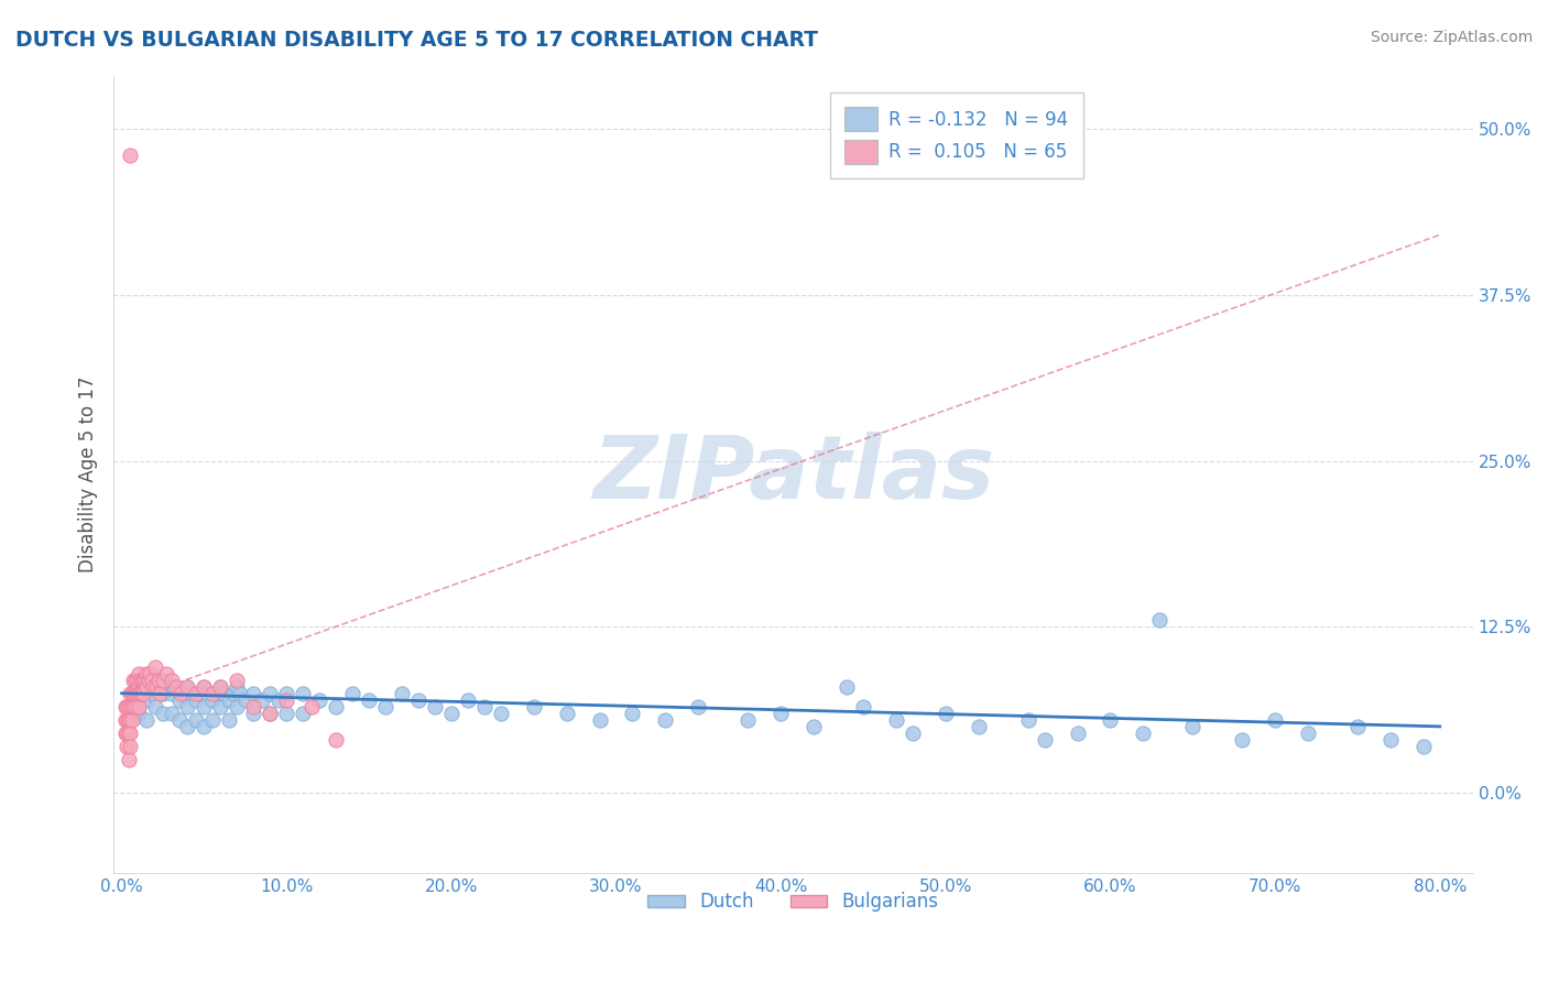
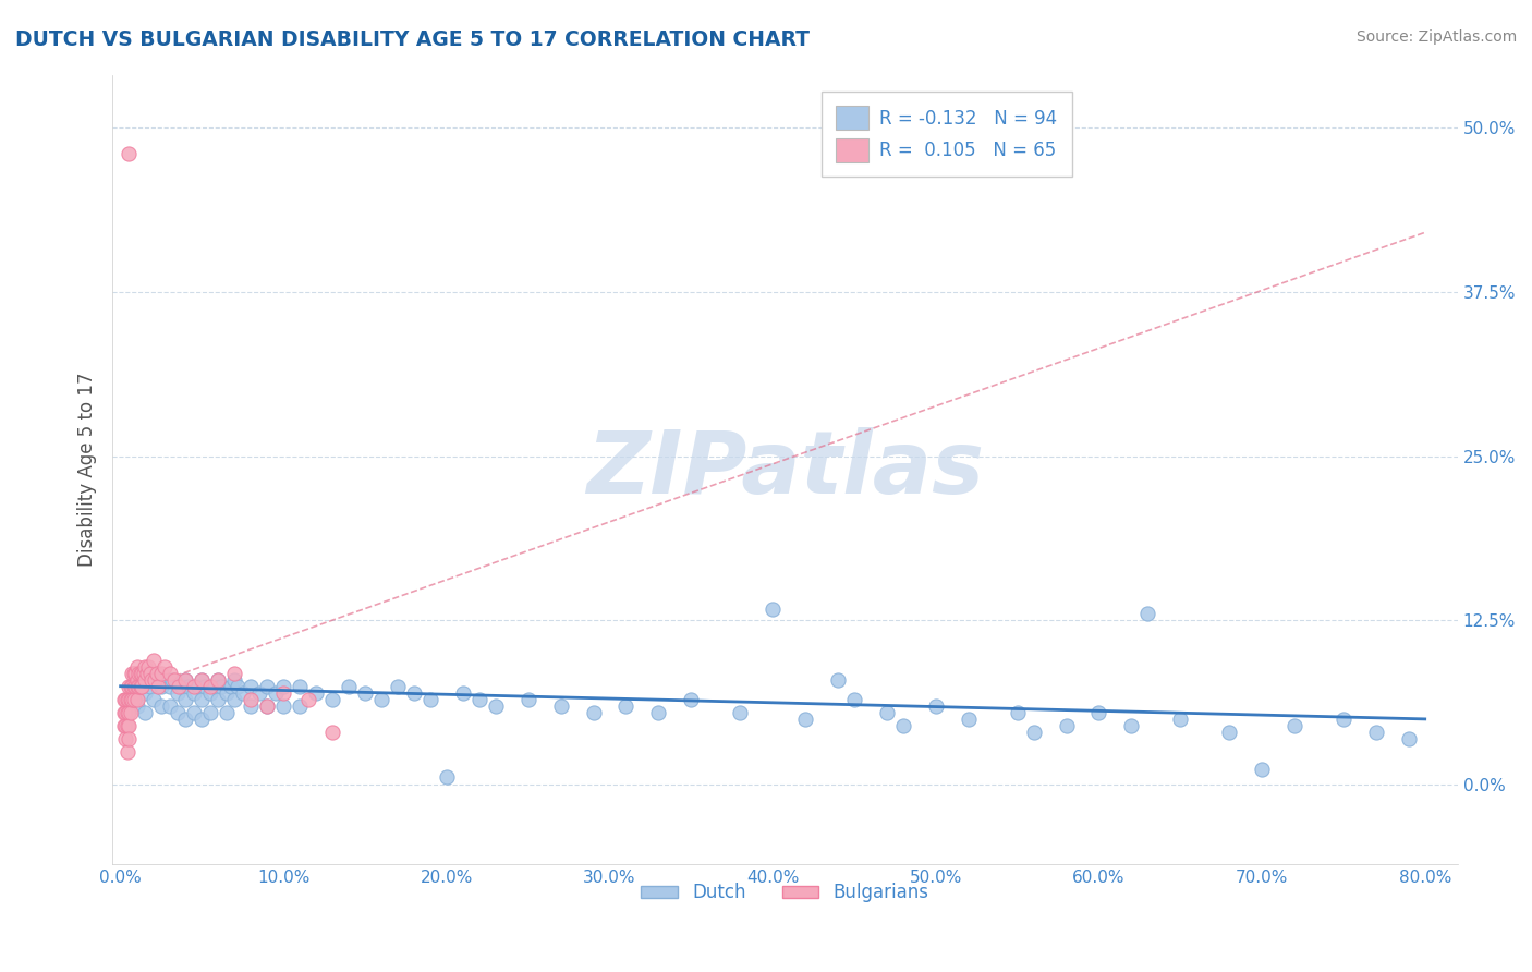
Dutch/20.0%: 6.0% -> 0.6%
Dutch/40.0%: 6.0% -> 13.4%
Dutch/70.0%: 5.5% -> 1.2%
